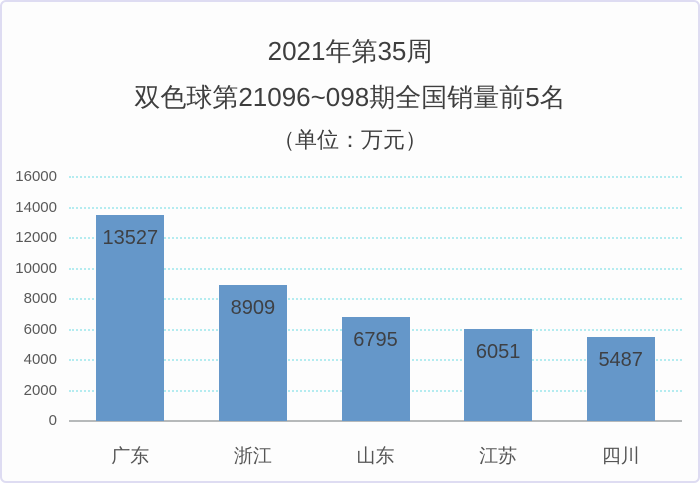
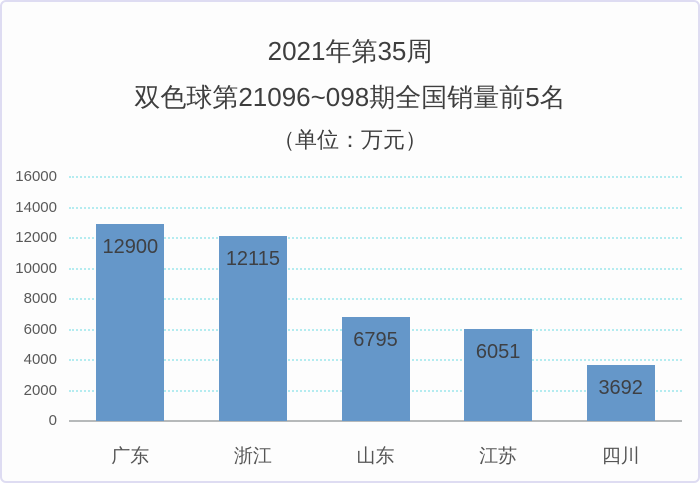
广东: 13527 -> 12900
浙江: 8909 -> 12115
四川: 5487 -> 3692
